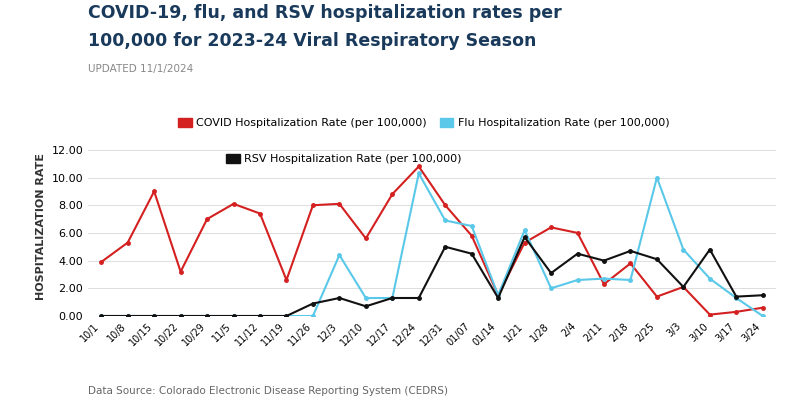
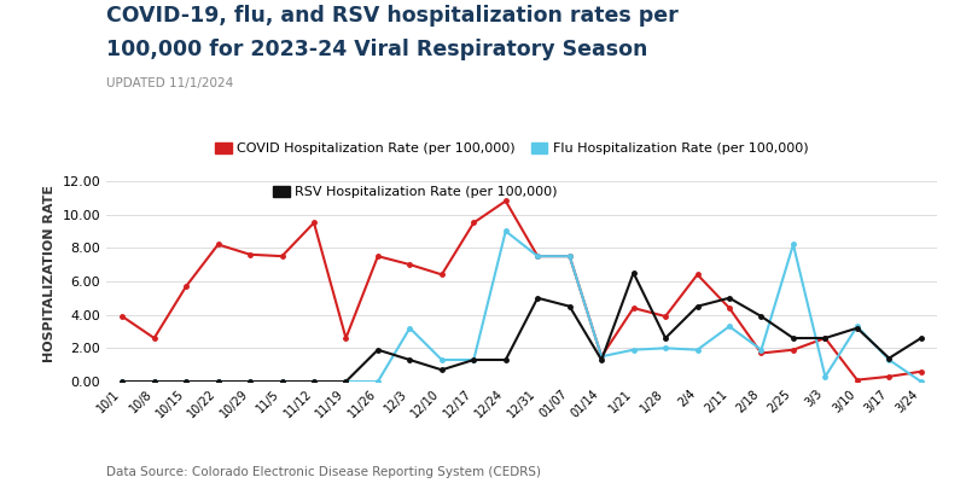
COVID Hospitalization Rate (per 100,000)/10/8: 5.3 -> 2.6
COVID Hospitalization Rate (per 100,000)/10/15: 9.0 -> 5.7
COVID Hospitalization Rate (per 100,000)/10/22: 3.2 -> 8.2
COVID Hospitalization Rate (per 100,000)/10/29: 7.0 -> 7.6
COVID Hospitalization Rate (per 100,000)/11/5: 8.1 -> 7.5
COVID Hospitalization Rate (per 100,000)/11/12: 7.4 -> 9.5
COVID Hospitalization Rate (per 100,000)/11/26: 8.0 -> 7.5
RSV Hospitalization Rate (per 100,000)/11/26: 0.9 -> 1.9
COVID Hospitalization Rate (per 100,000)/12/3: 8.1 -> 7.0
Flu Hospitalization Rate (per 100,000)/12/3: 4.4 -> 3.2
COVID Hospitalization Rate (per 100,000)/12/10: 5.6 -> 6.4
COVID Hospitalization Rate (per 100,000)/12/17: 8.8 -> 9.5
Flu Hospitalization Rate (per 100,000)/12/24: 10.3 -> 9.0
COVID Hospitalization Rate (per 100,000)/12/31: 8.0 -> 7.5
Flu Hospitalization Rate (per 100,000)/12/31: 6.9 -> 7.5
COVID Hospitalization Rate (per 100,000)/01/07: 5.8 -> 7.5
Flu Hospitalization Rate (per 100,000)/01/07: 6.5 -> 7.5
COVID Hospitalization Rate (per 100,000)/1/21: 5.3 -> 4.4
Flu Hospitalization Rate (per 100,000)/1/21: 6.2 -> 1.9
RSV Hospitalization Rate (per 100,000)/1/21: 5.7 -> 6.5
COVID Hospitalization Rate (per 100,000)/1/28: 6.4 -> 3.9
RSV Hospitalization Rate (per 100,000)/1/28: 3.1 -> 2.6
COVID Hospitalization Rate (per 100,000)/2/4: 6.0 -> 6.4
Flu Hospitalization Rate (per 100,000)/2/4: 2.6 -> 1.9
COVID Hospitalization Rate (per 100,000)/2/11: 2.3 -> 4.4
Flu Hospitalization Rate (per 100,000)/2/11: 2.7 -> 3.3
RSV Hospitalization Rate (per 100,000)/2/11: 4.0 -> 5.0
COVID Hospitalization Rate (per 100,000)/2/18: 3.8 -> 1.7
Flu Hospitalization Rate (per 100,000)/2/18: 2.6 -> 1.9
RSV Hospitalization Rate (per 100,000)/2/18: 4.7 -> 3.9
COVID Hospitalization Rate (per 100,000)/2/25: 1.4 -> 1.9
Flu Hospitalization Rate (per 100,000)/2/25: 10.0 -> 8.2
RSV Hospitalization Rate (per 100,000)/2/25: 4.1 -> 2.6
COVID Hospitalization Rate (per 100,000)/3/3: 2.1 -> 2.6
Flu Hospitalization Rate (per 100,000)/3/3: 4.8 -> 0.3
RSV Hospitalization Rate (per 100,000)/3/3: 2.1 -> 2.6
Flu Hospitalization Rate (per 100,000)/3/10: 2.7 -> 3.3
RSV Hospitalization Rate (per 100,000)/3/10: 4.8 -> 3.2
RSV Hospitalization Rate (per 100,000)/3/24: 1.5 -> 2.6
